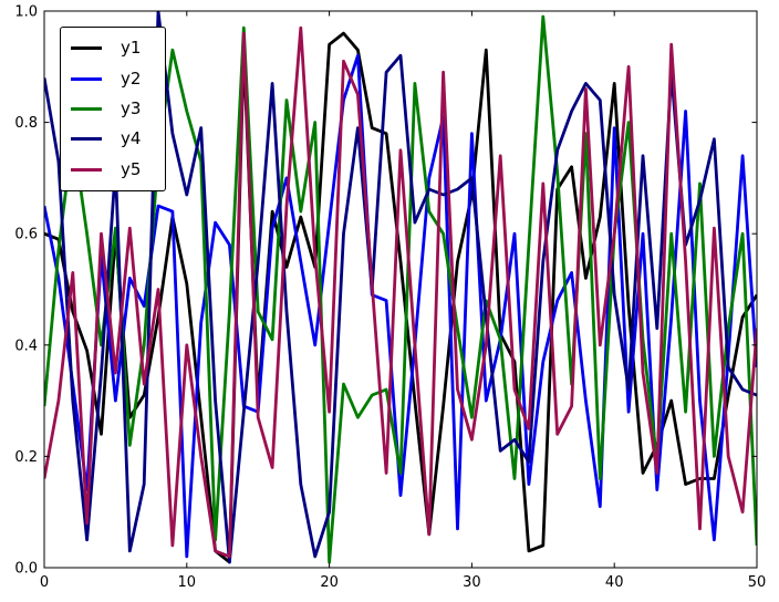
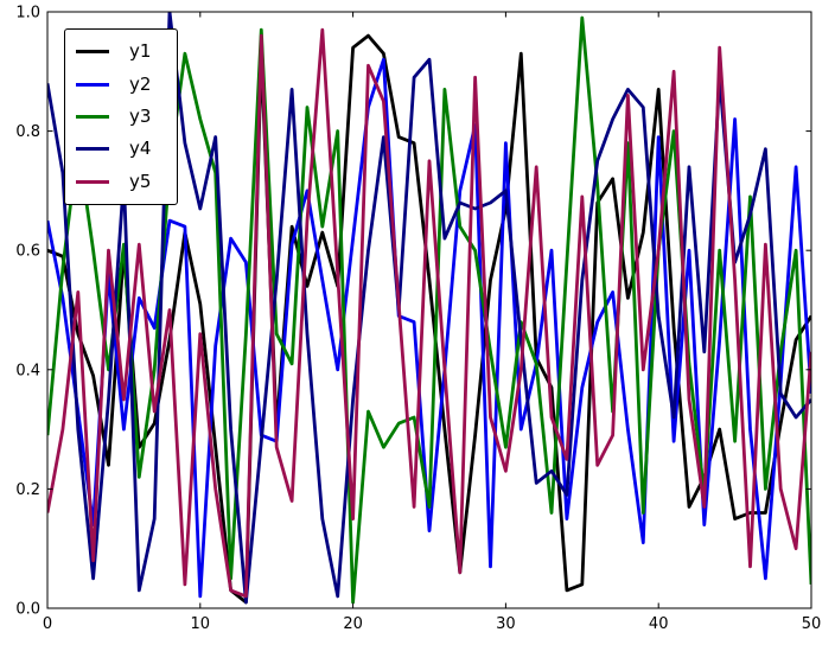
y5/10: 0.40 -> 0.46
y4/20: 0.10 -> 0.35
y5/20: 0.28 -> 0.15
y4/50: 0.31 -> 0.35
